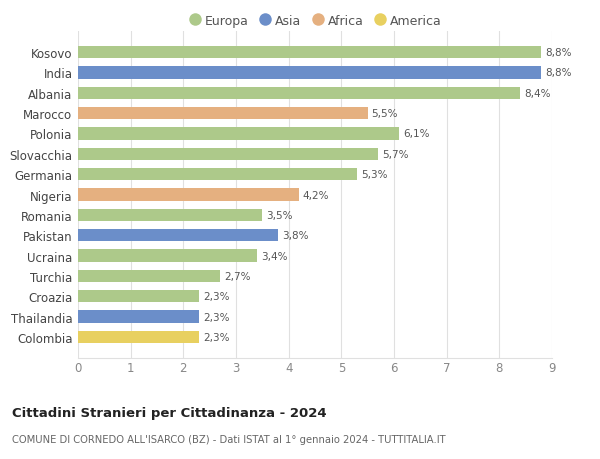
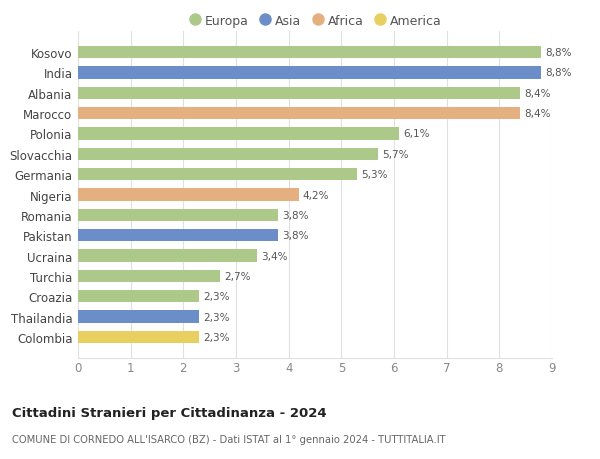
Marocco: 5,5% -> 8,4%
Romania: 3,5% -> 3,8%
